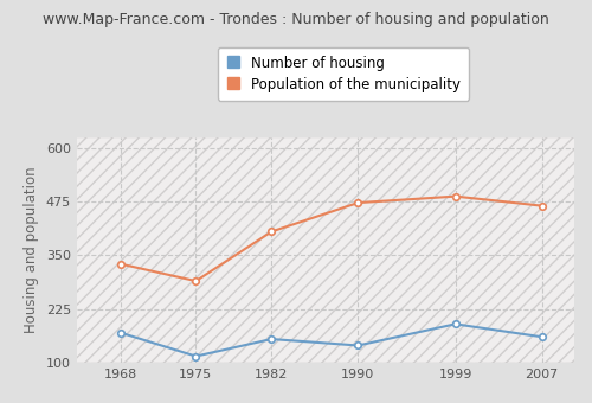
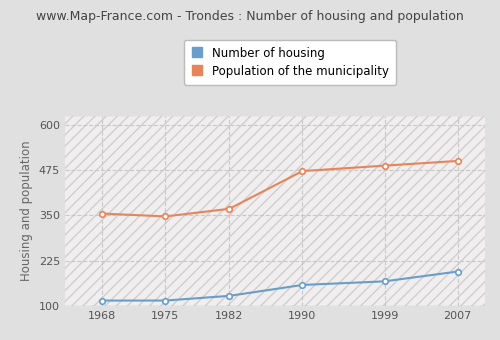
Number of housing/1968: 170 -> 115
Population of the municipality/1968: 330 -> 355
Population of the municipality/1975: 290 -> 347
Number of housing/1982: 155 -> 128
Population of the municipality/1982: 405 -> 368
Number of housing/1990: 140 -> 158
Number of housing/1999: 190 -> 168
Number of housing/2007: 160 -> 195
Population of the municipality/2007: 465 -> 500
